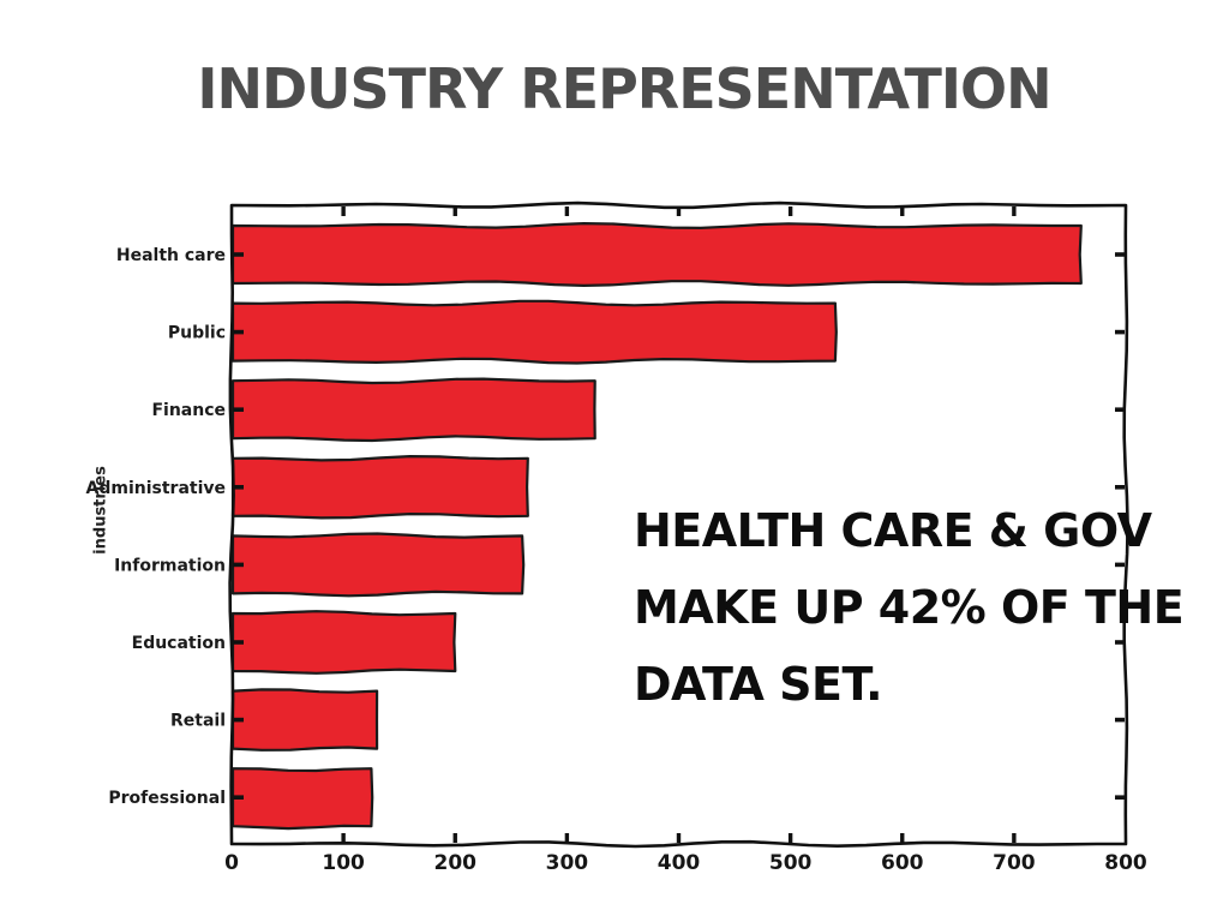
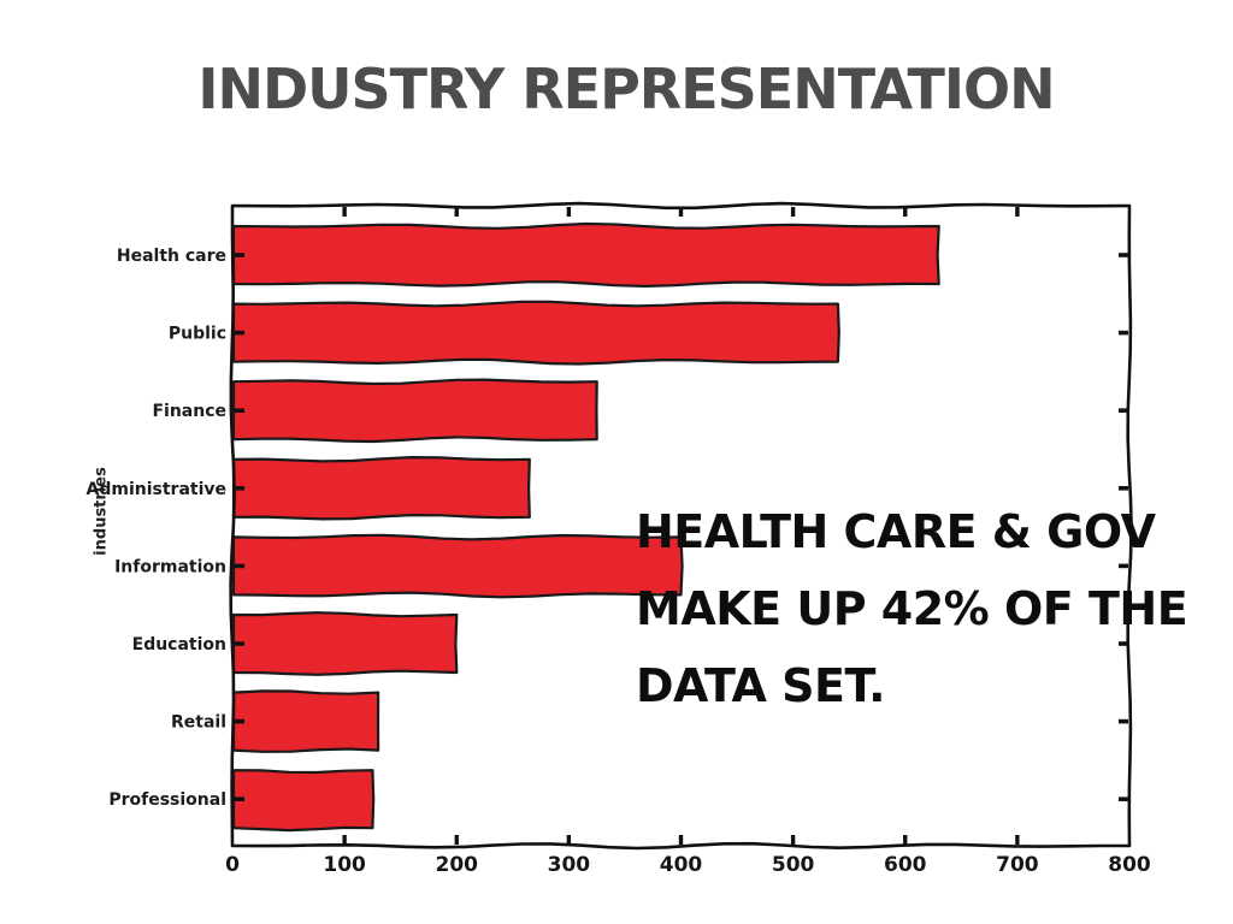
Health care: 760 -> 630
Information: 260 -> 400
